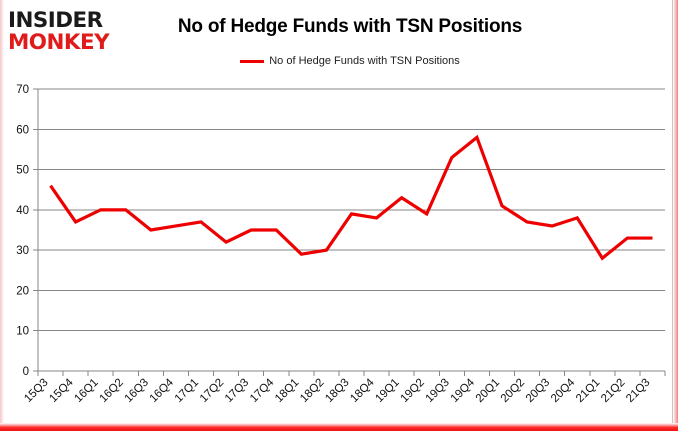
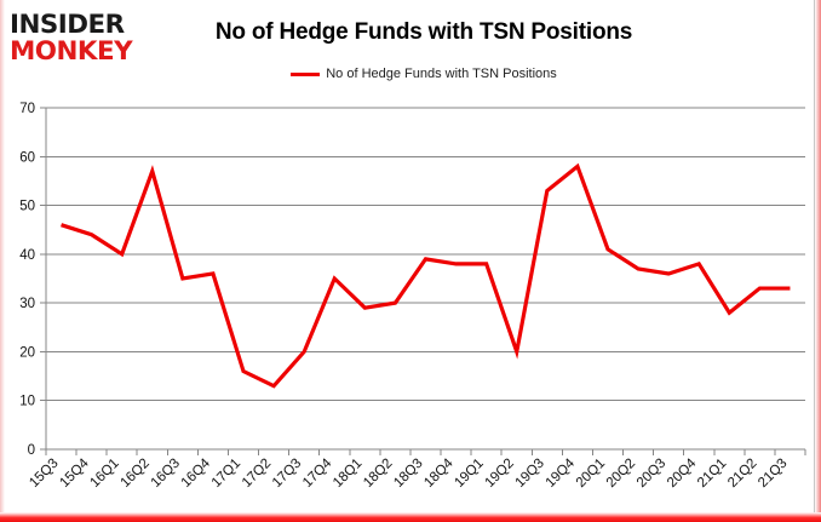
15Q4: 37 -> 44
16Q2: 40 -> 57
17Q1: 37 -> 16
17Q2: 32 -> 13
17Q3: 35 -> 20
19Q1: 43 -> 38
19Q2: 39 -> 20
